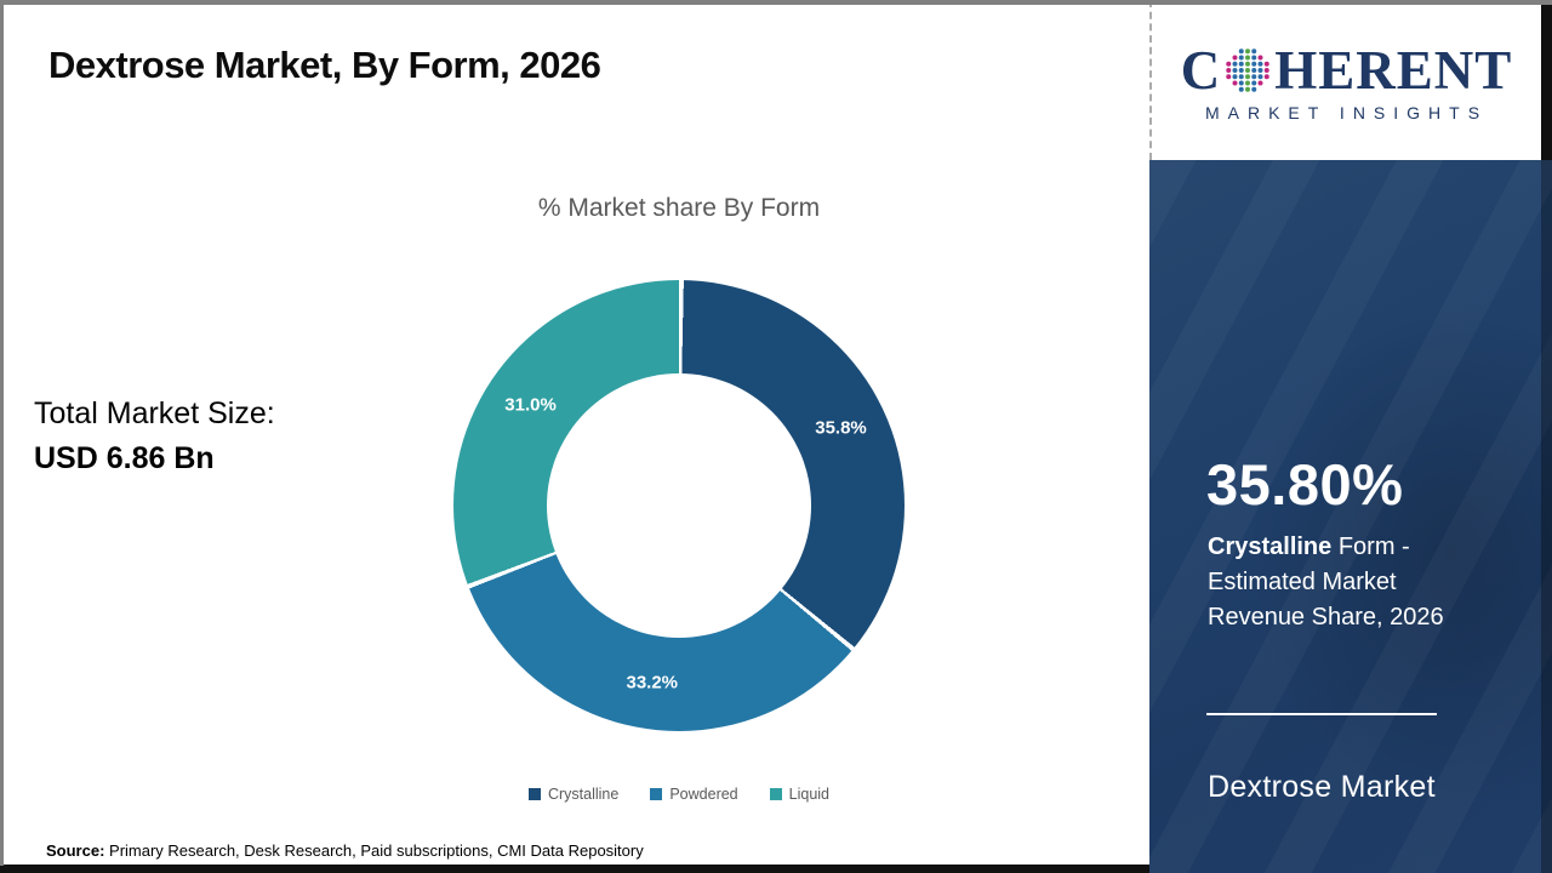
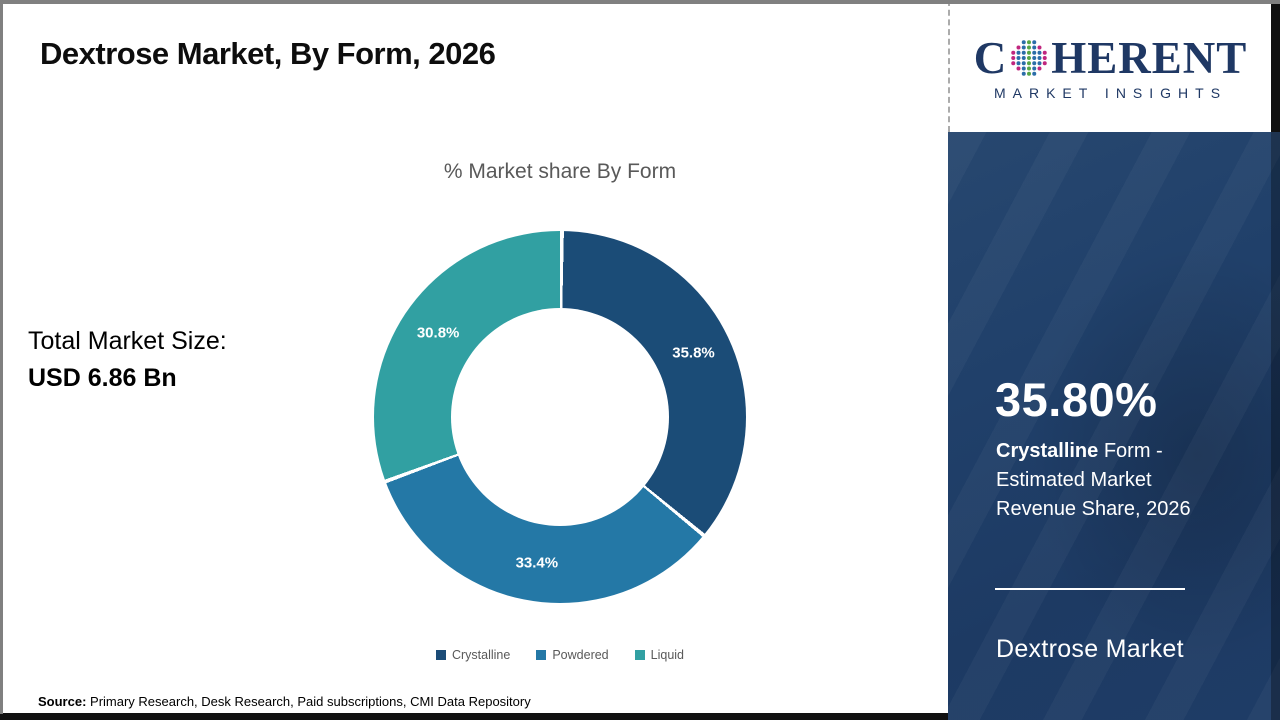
Powdered: 33.2% -> 33.4%
Liquid: 31.0% -> 30.8%
